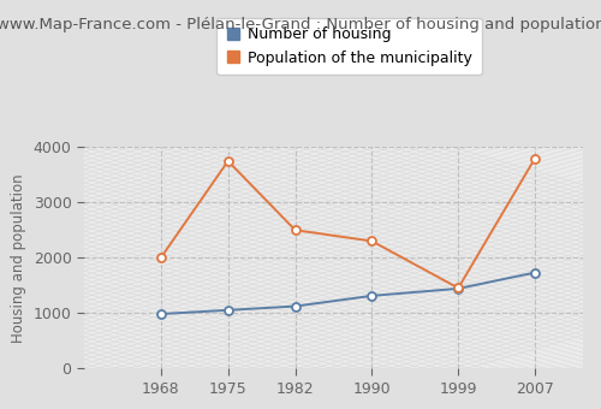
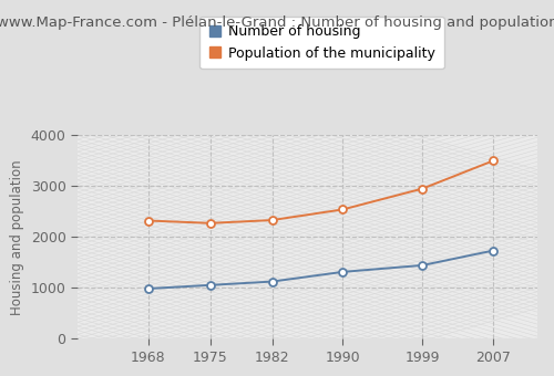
Population of the municipality/1968: 2000 -> 2320
Population of the municipality/1975: 3750 -> 2270
Population of the municipality/1982: 2500 -> 2330
Population of the municipality/1990: 2300 -> 2540
Population of the municipality/1999: 1450 -> 2950
Population of the municipality/2007: 3800 -> 3500
